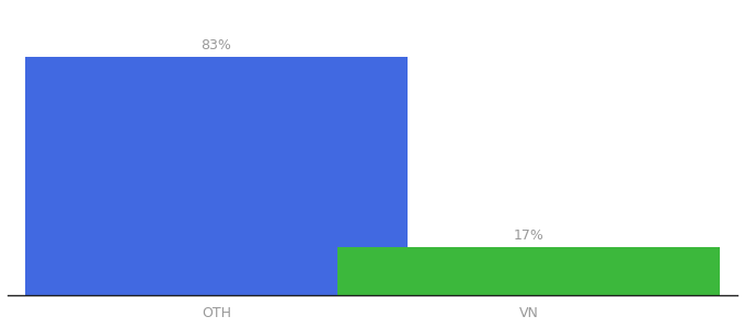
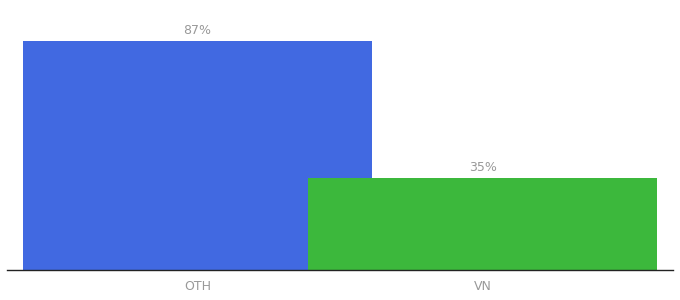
OTH: 83% -> 87%
VN: 17% -> 35%
